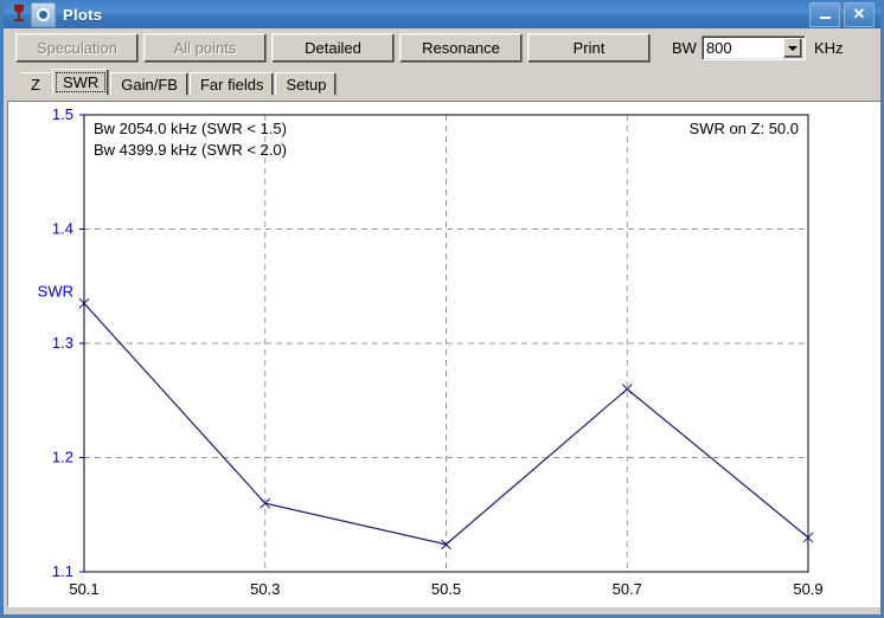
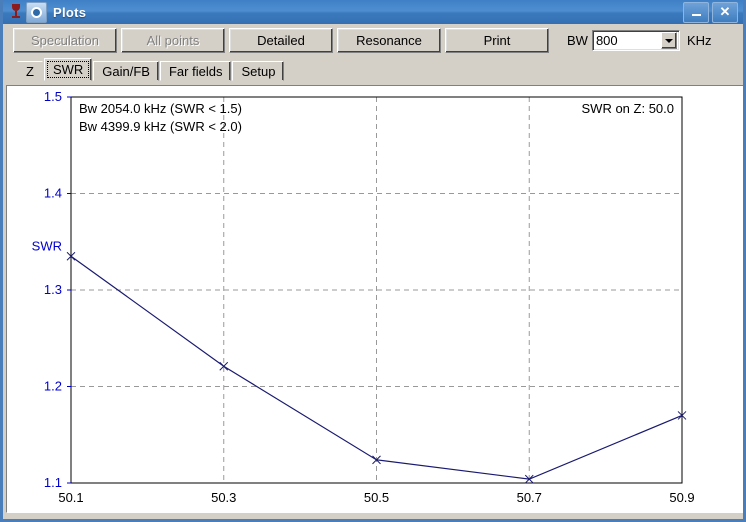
50.3: 1.16 -> 1.22
50.7: 1.26 -> 1.10
50.9: 1.13 -> 1.17
